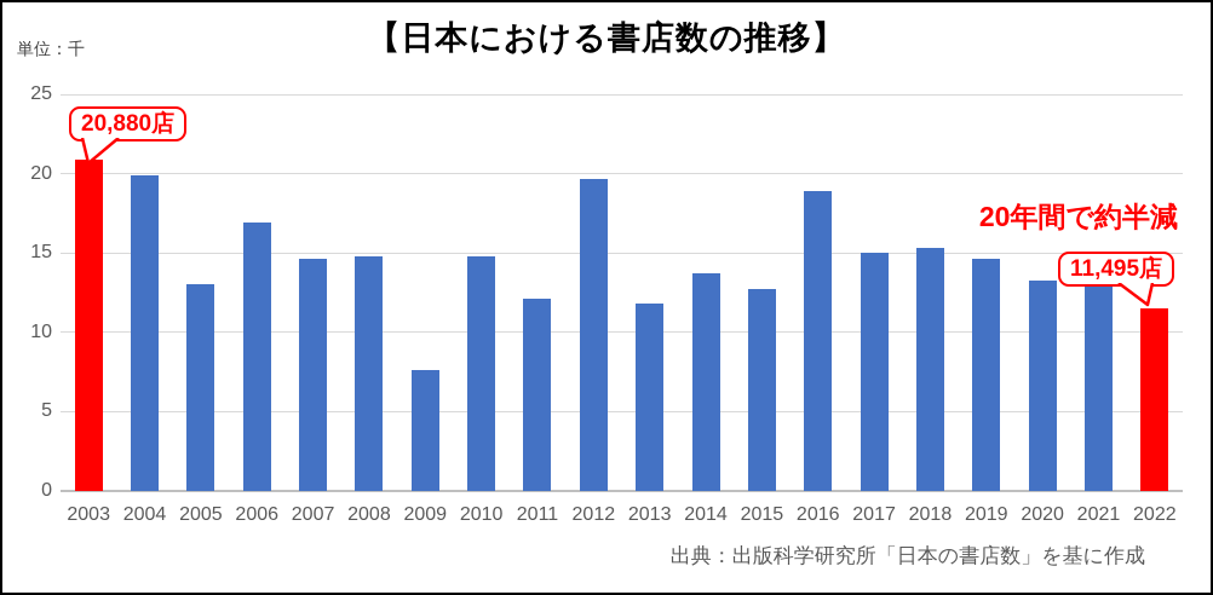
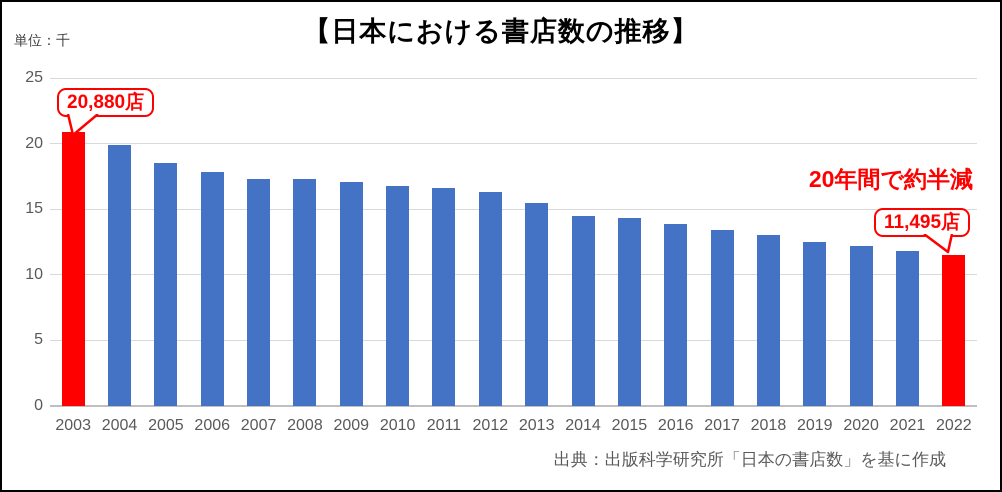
2005: 13.0 -> 18.5
2006: 16.9 -> 17.8
2007: 14.6 -> 17.3
2008: 14.8 -> 17.3
2009: 7.6 -> 17.1
2010: 14.8 -> 16.8
2011: 12.1 -> 16.6
2012: 19.7 -> 16.3
2013: 11.8 -> 15.5
2014: 13.7 -> 14.5
2015: 12.7 -> 14.3
2016: 18.9 -> 13.9
2017: 15.0 -> 13.4
2018: 15.3 -> 13.0
2019: 14.6 -> 12.5
2020: 13.3 -> 12.2
2021: 14.2 -> 11.8
